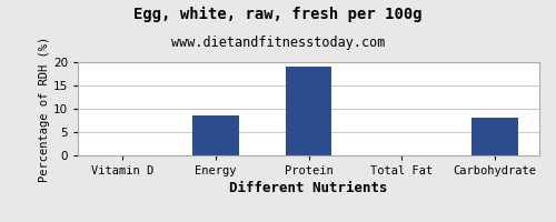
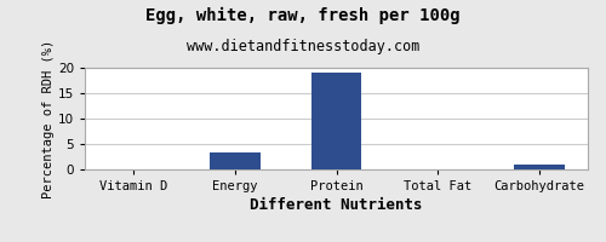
Energy: 8.5 -> 3.3
Carbohydrate: 8.0 -> 1.0
